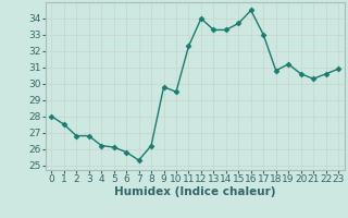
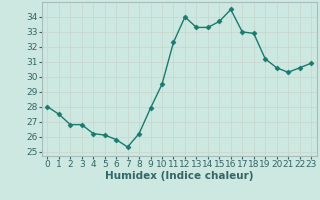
9: 29.8 -> 27.9
18: 30.8 -> 32.9
